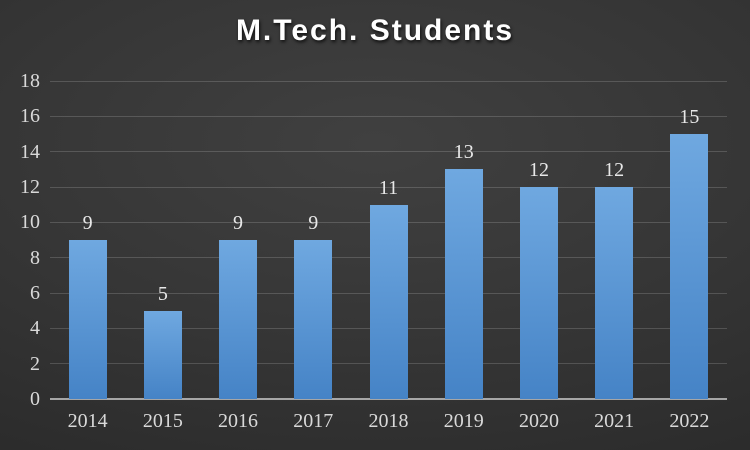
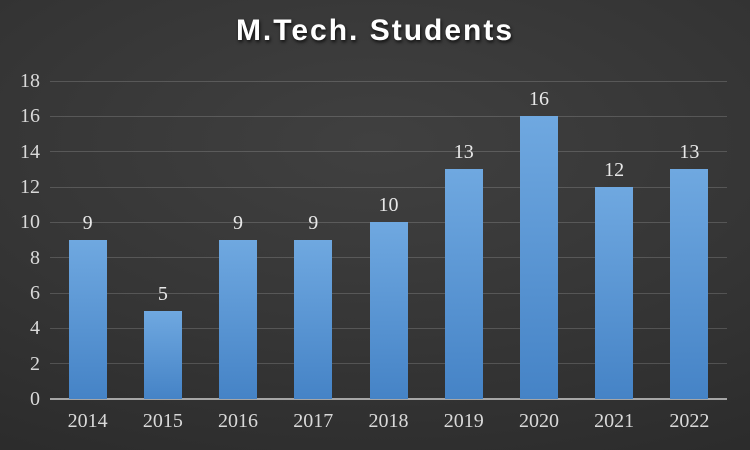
2018: 11 -> 10
2020: 12 -> 16
2022: 15 -> 13
